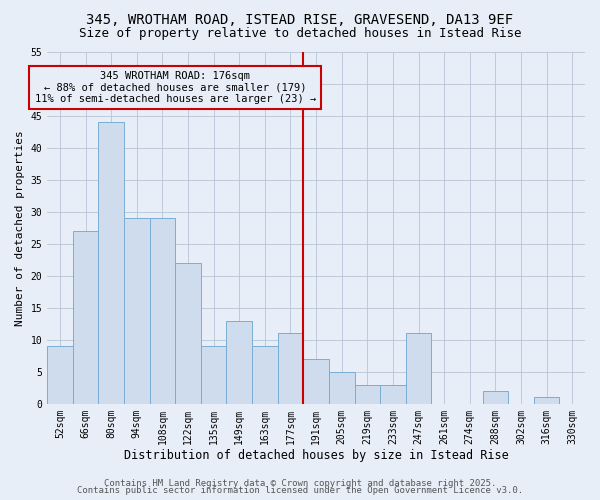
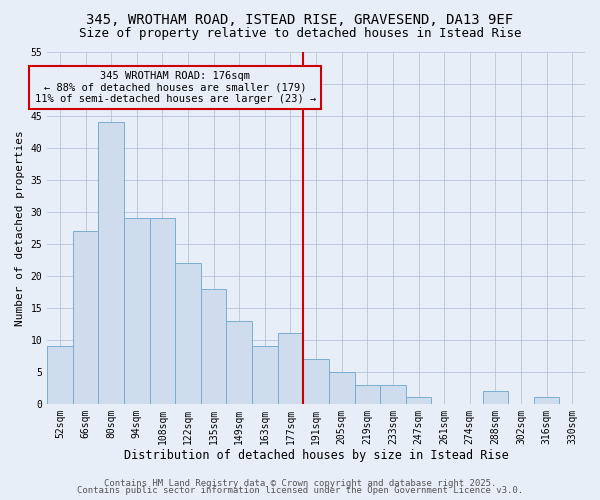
135sqm: 9 -> 18
247sqm: 11 -> 1
